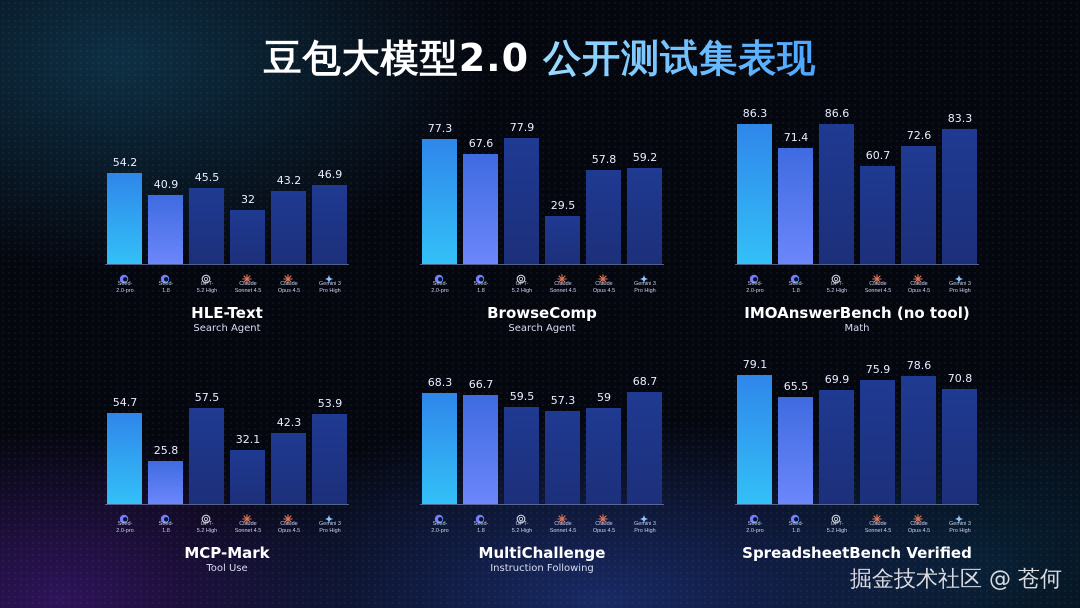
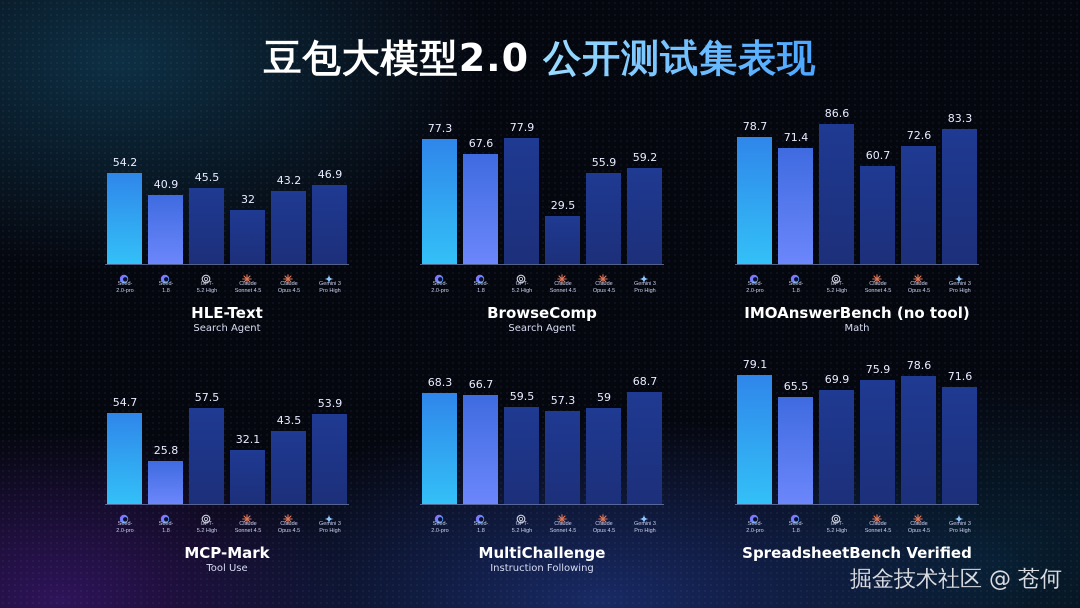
BrowseComp/Claude Opus 4.5: 57.8 -> 55.9
IMOAnswerBench (no tool)/Seed-2.0-pro: 86.3 -> 78.7
MCP-Mark/Claude Opus 4.5: 42.3 -> 43.5
SpreadsheetBench Verified/Gemini 3 Pro High: 70.8 -> 71.6
